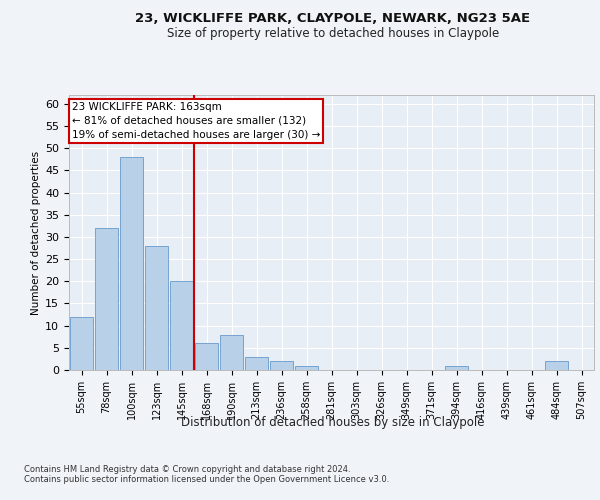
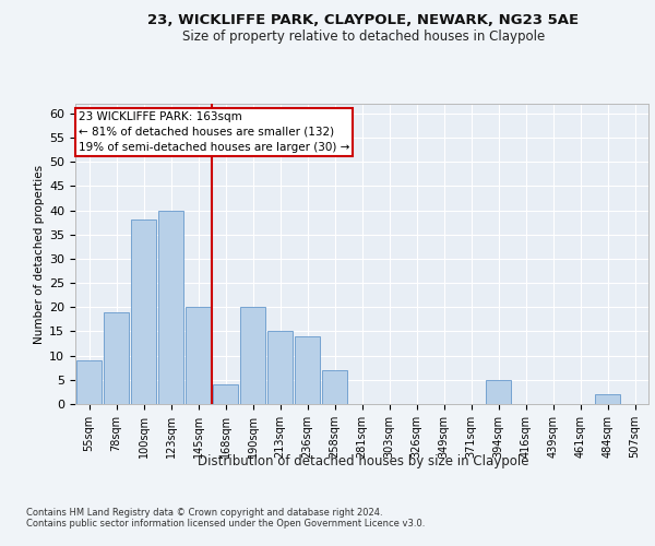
55sqm: 12 -> 9
78sqm: 32 -> 19
100sqm: 48 -> 38
123sqm: 28 -> 40
168sqm: 6 -> 4
190sqm: 8 -> 20
213sqm: 3 -> 15
236sqm: 2 -> 14
258sqm: 1 -> 7
394sqm: 1 -> 5
